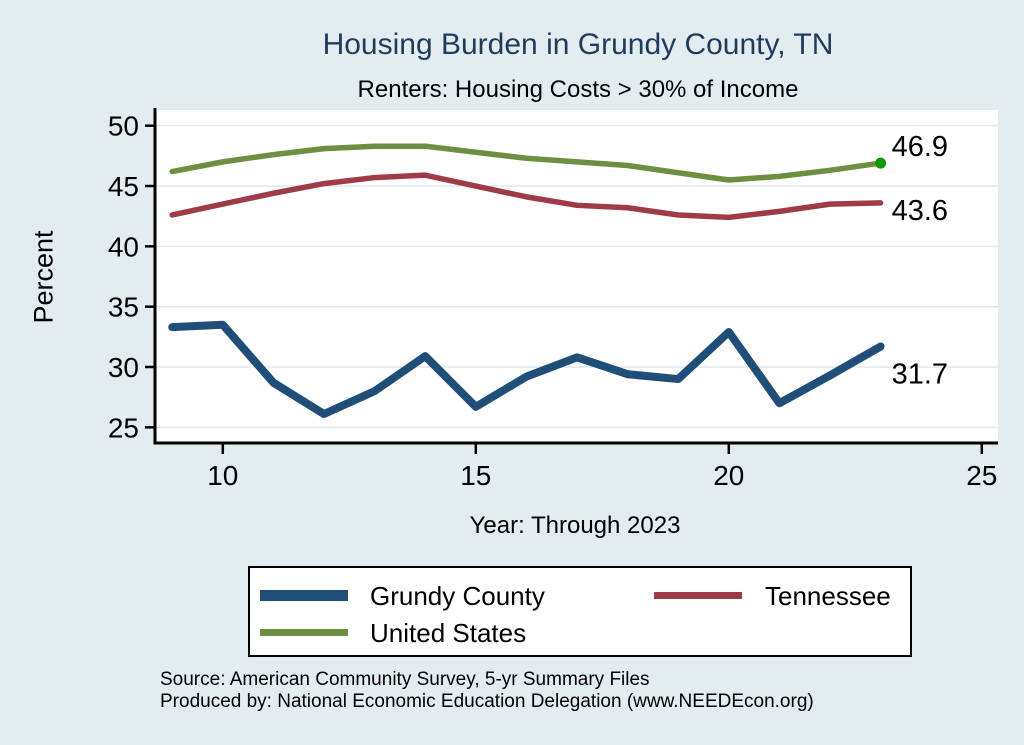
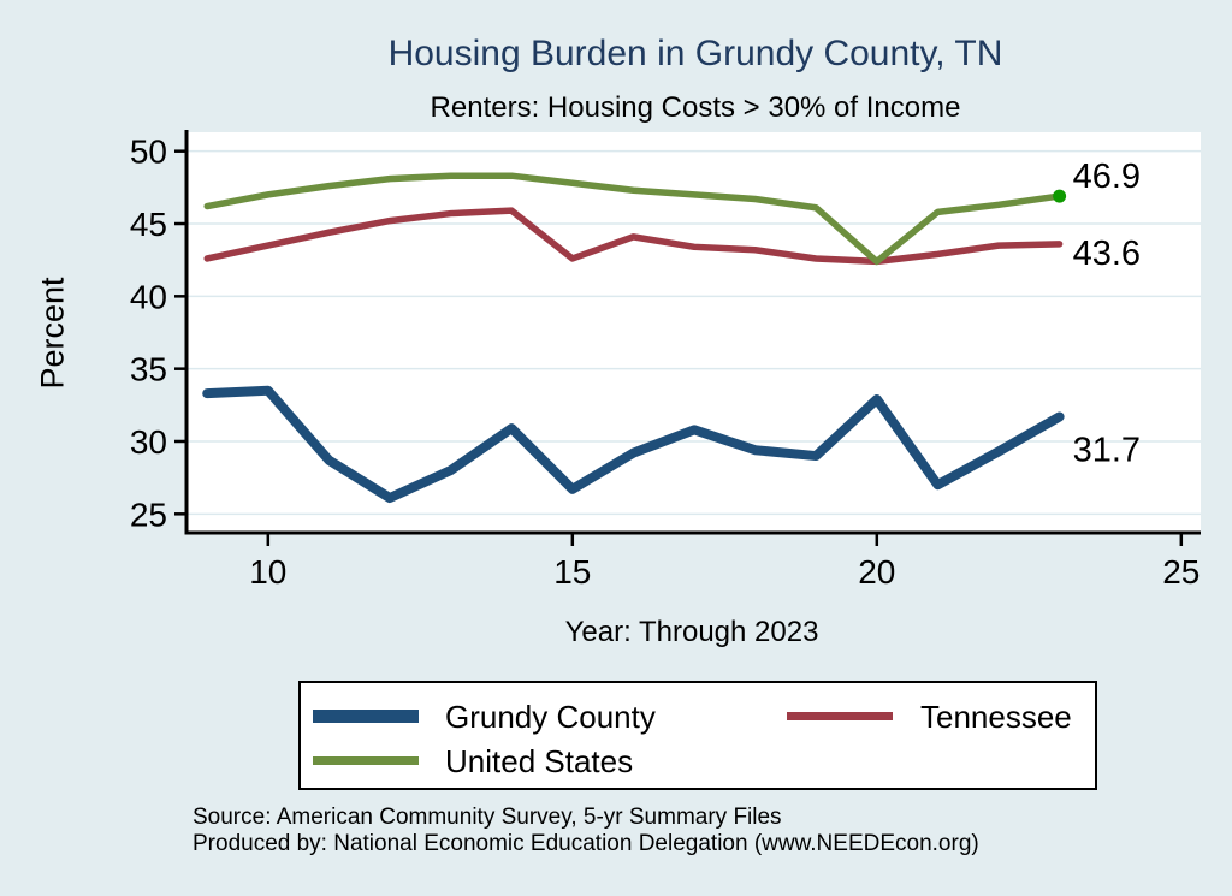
Tennessee/15: 45.0 -> 42.6
United States/20: 45.5 -> 42.4
